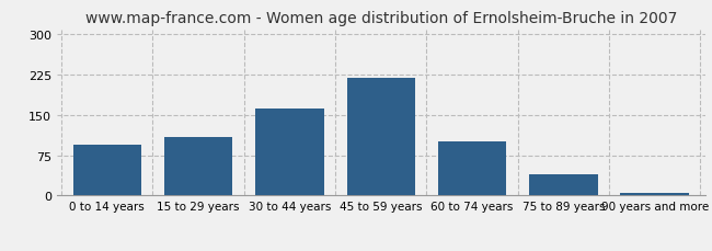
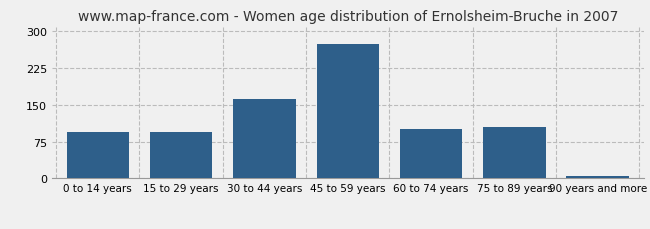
15 to 29 years: 110 -> 95
45 to 59 years: 220 -> 275
75 to 89 years: 40 -> 105
